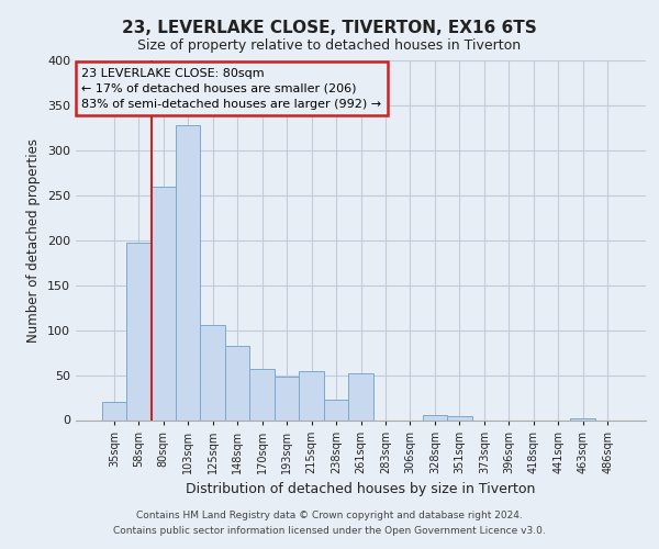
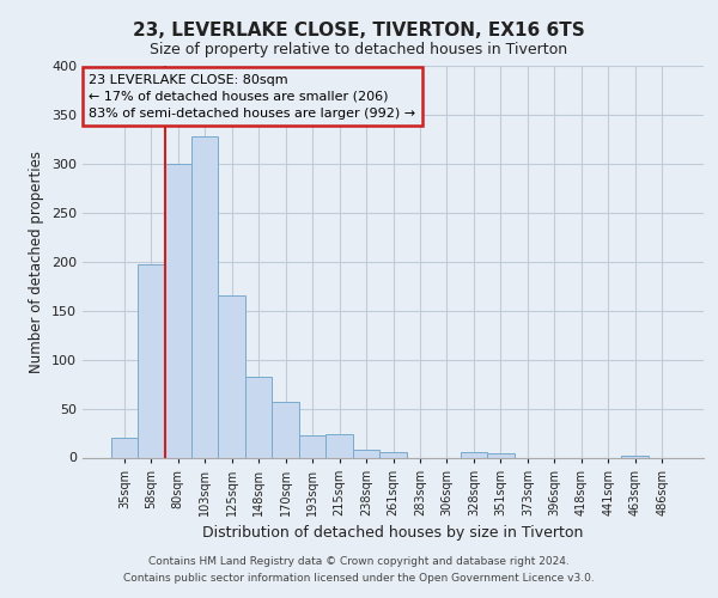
80sqm: 260 -> 300
125sqm: 106 -> 165
193sqm: 48 -> 22
215sqm: 54 -> 24
238sqm: 22 -> 8
261sqm: 52 -> 6
